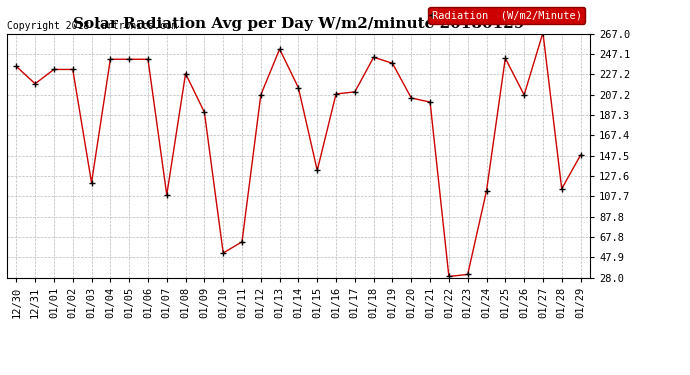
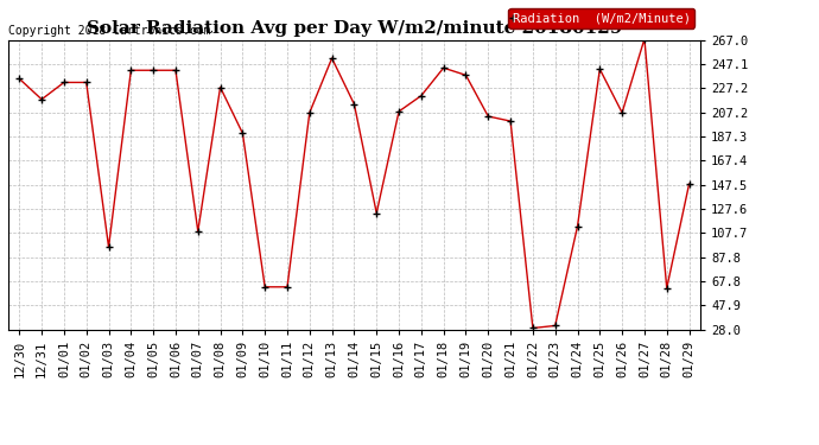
01/03: 121 -> 96
01/10: 52 -> 63
01/15: 133 -> 124
01/17: 210 -> 221
01/28: 115 -> 62
